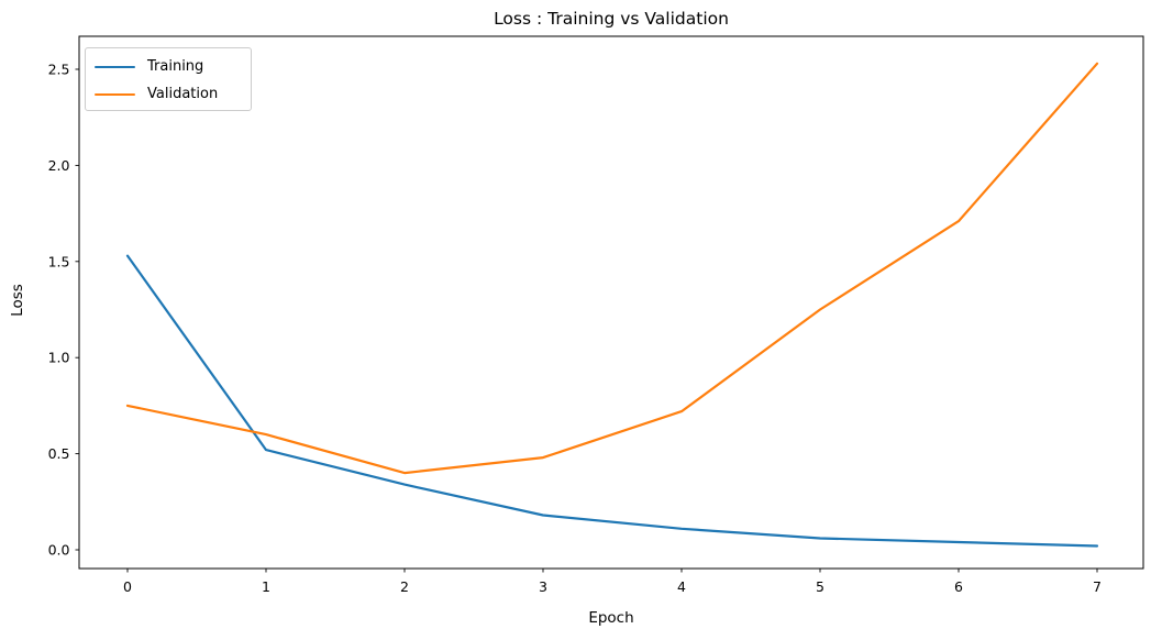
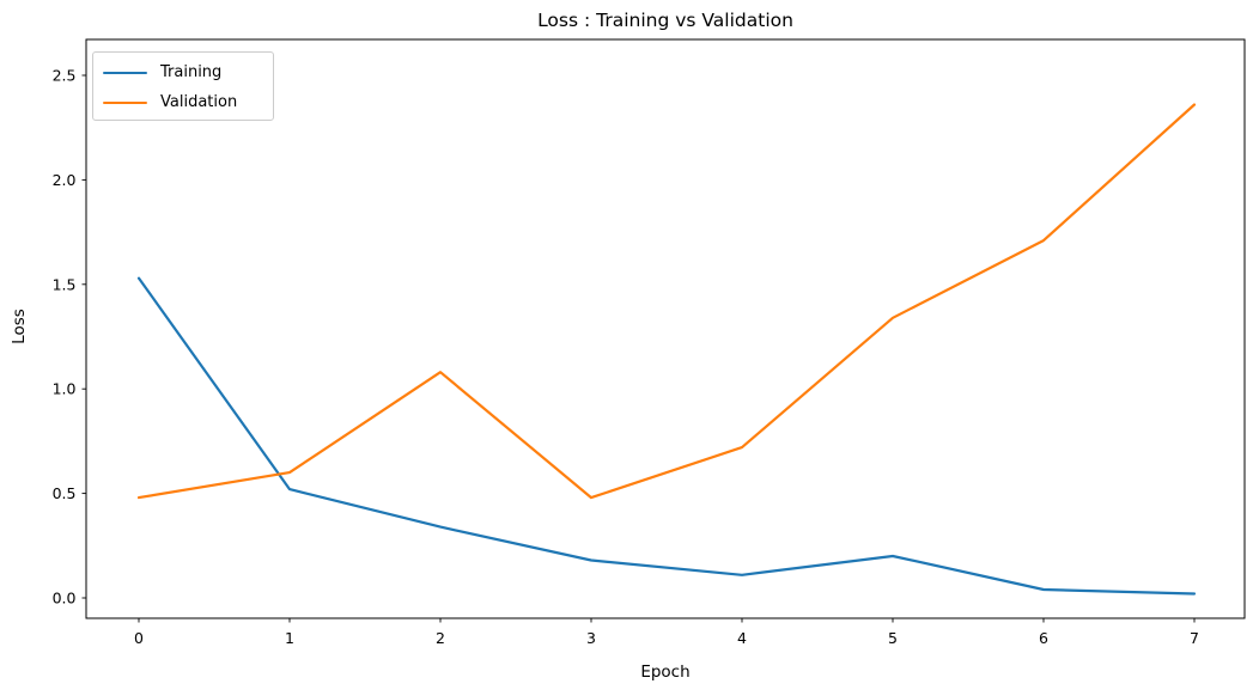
Validation/0: 0.75 -> 0.48
Validation/2: 0.40 -> 1.08
Training/5: 0.06 -> 0.20
Validation/5: 1.25 -> 1.34
Validation/7: 2.53 -> 2.36
